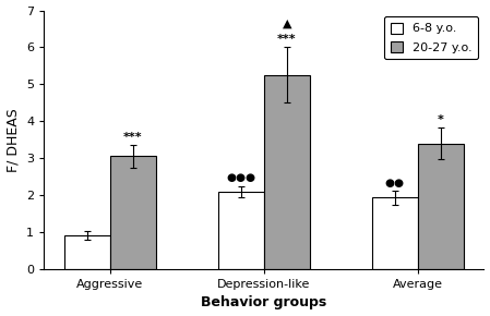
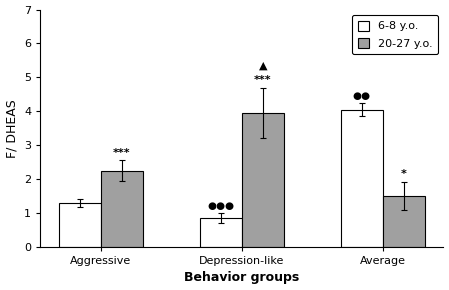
6-8 y.o./Aggressive: 0.90 -> 1.30
20-27 y.o./Aggressive: 3.05 -> 2.25
6-8 y.o./Depression-like: 2.10 -> 0.85
20-27 y.o./Depression-like: 5.25 -> 3.95
6-8 y.o./Average: 1.93 -> 4.05
20-27 y.o./Average: 3.40 -> 1.50
